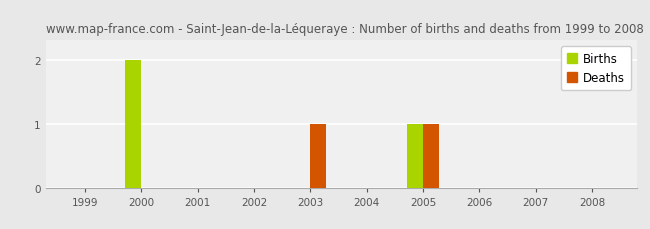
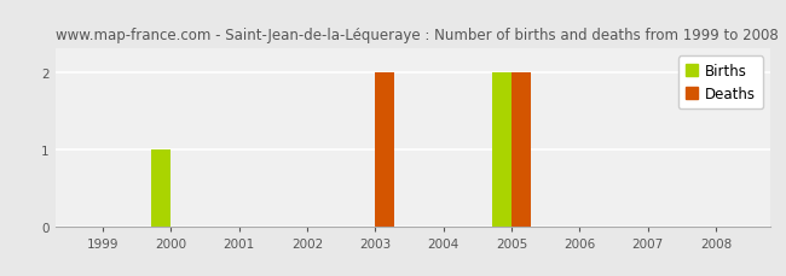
Births/2000: 2 -> 1
Deaths/2003: 1 -> 2
Births/2005: 1 -> 2
Deaths/2005: 1 -> 2
